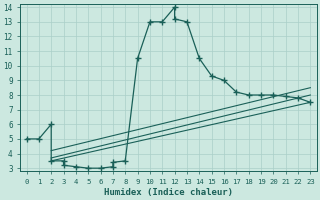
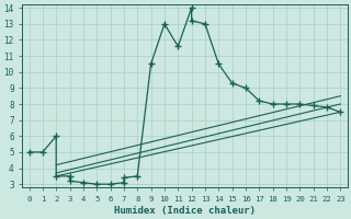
11: 13.0 -> 11.6
